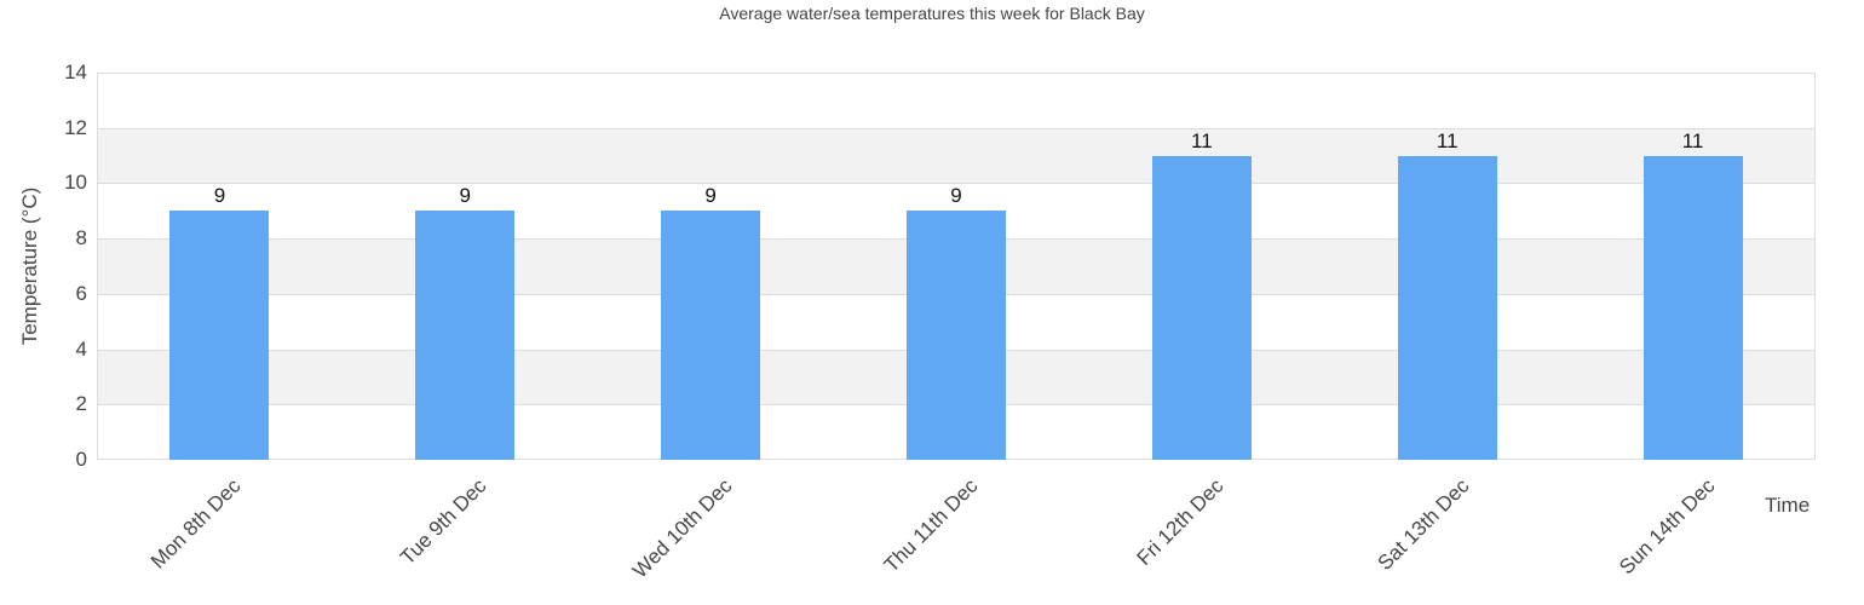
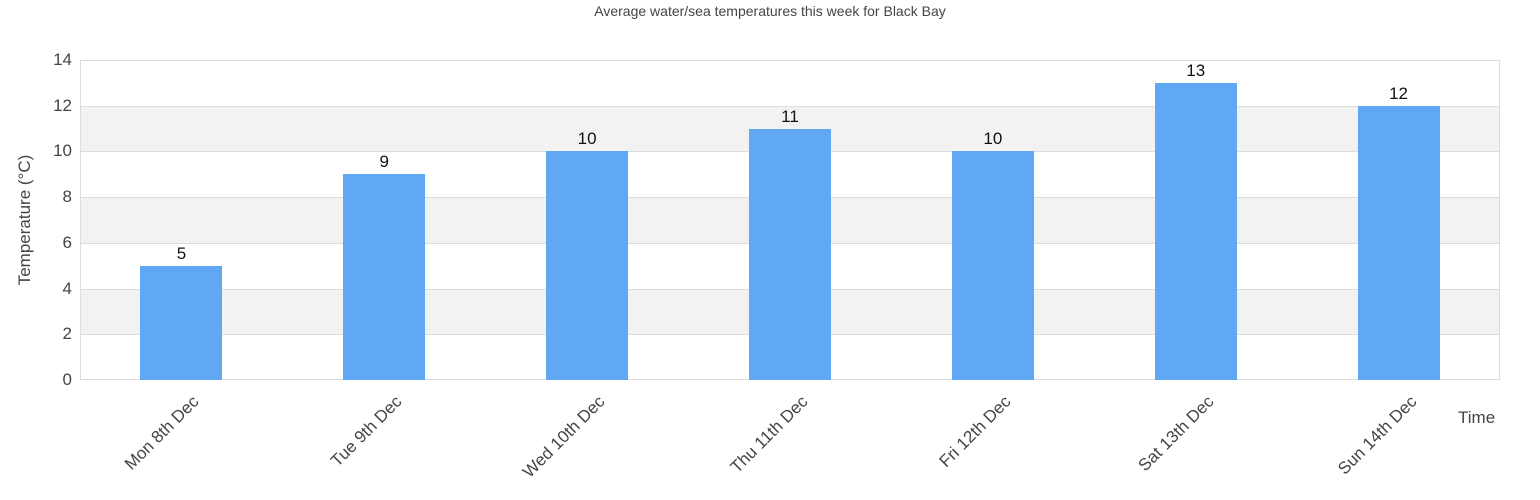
Mon 8th Dec: 9 -> 5
Wed 10th Dec: 9 -> 10
Thu 11th Dec: 9 -> 11
Fri 12th Dec: 11 -> 10
Sat 13th Dec: 11 -> 13
Sun 14th Dec: 11 -> 12
